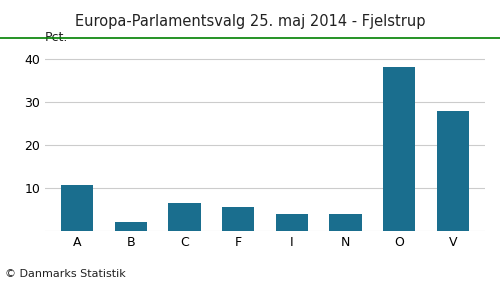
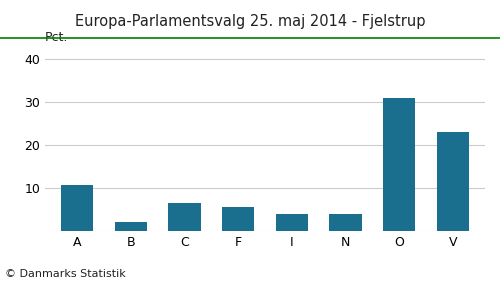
O: 38.2 -> 31.0
V: 28.0 -> 23.0
